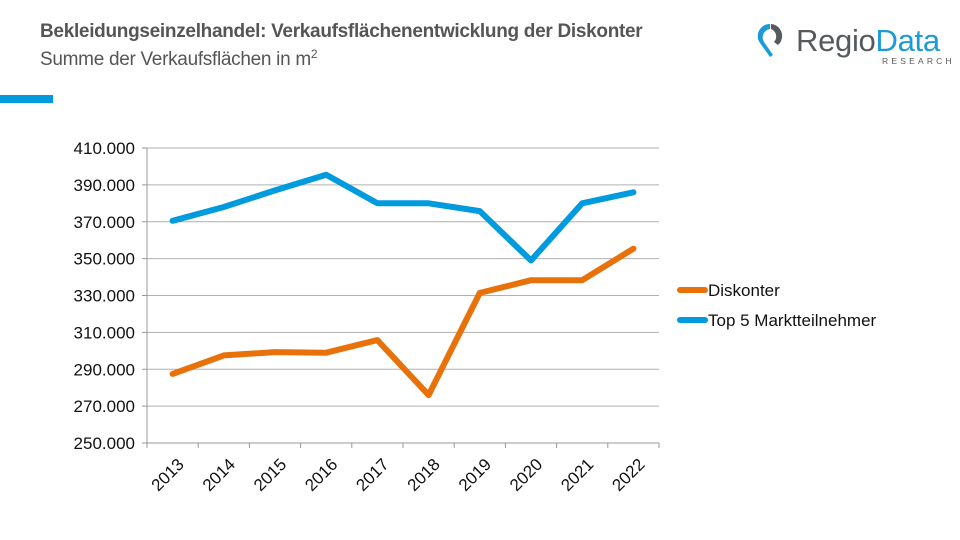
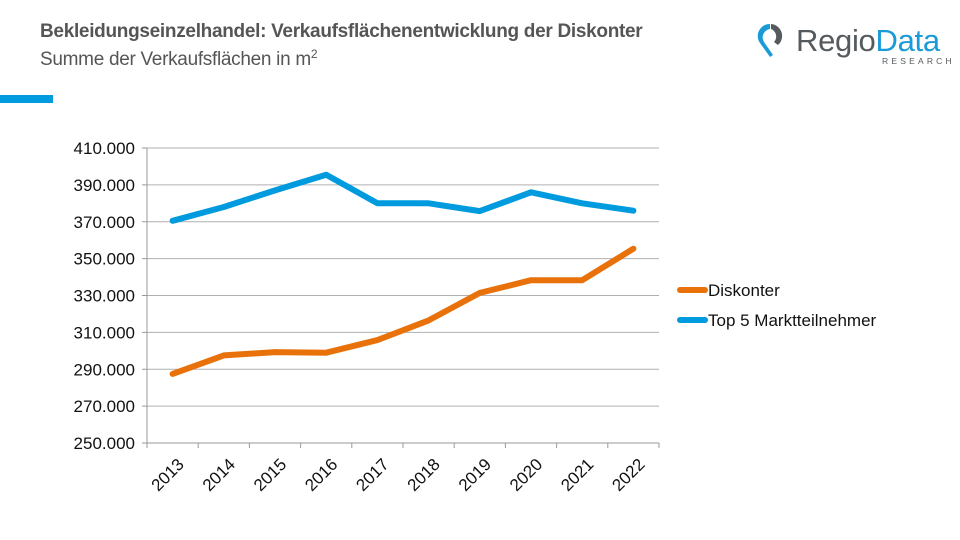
Diskonter/2018: 276000 -> 316000
Top 5 Marktteilnehmer/2020: 349000 -> 386000
Top 5 Marktteilnehmer/2022: 386000 -> 376000
